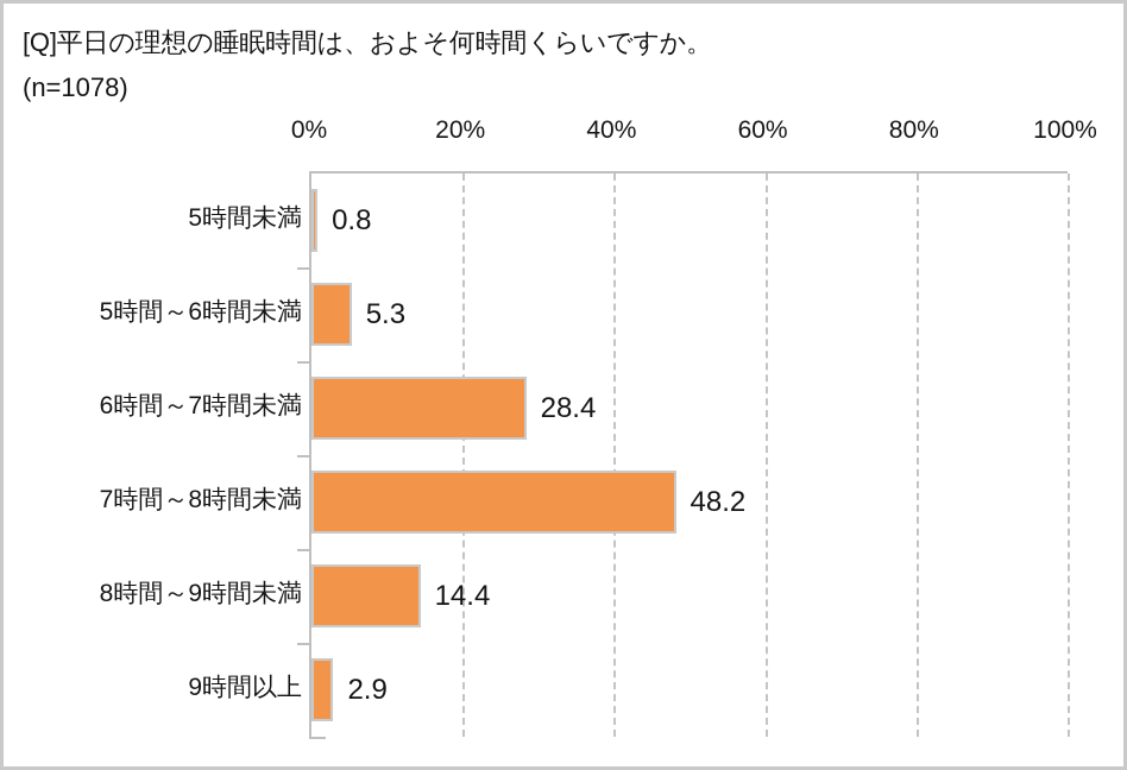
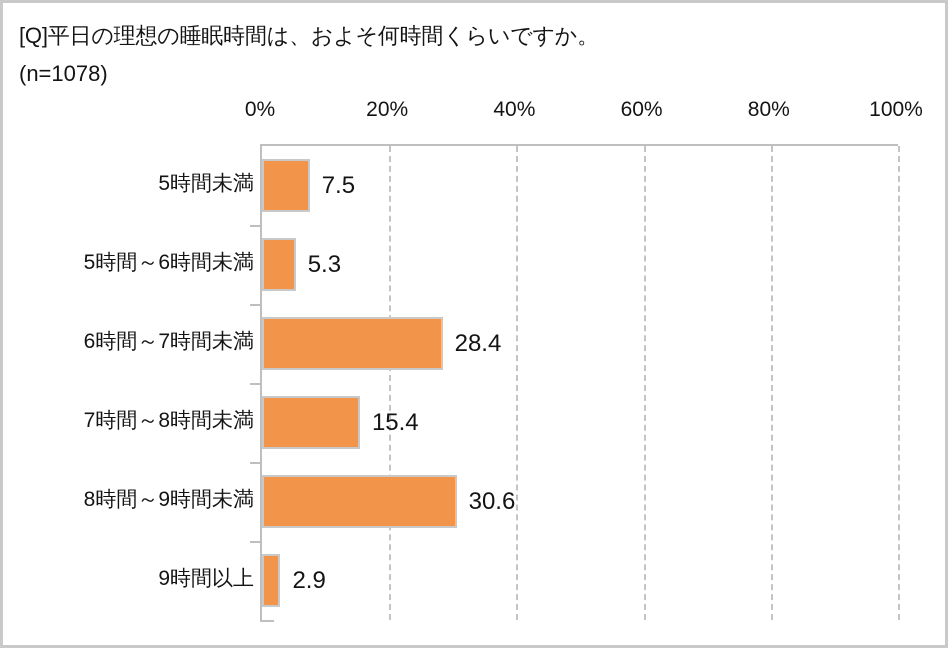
5時間未満: 0.8 -> 7.5
7時間～8時間未満: 48.2 -> 15.4
8時間～9時間未満: 14.4 -> 30.6
